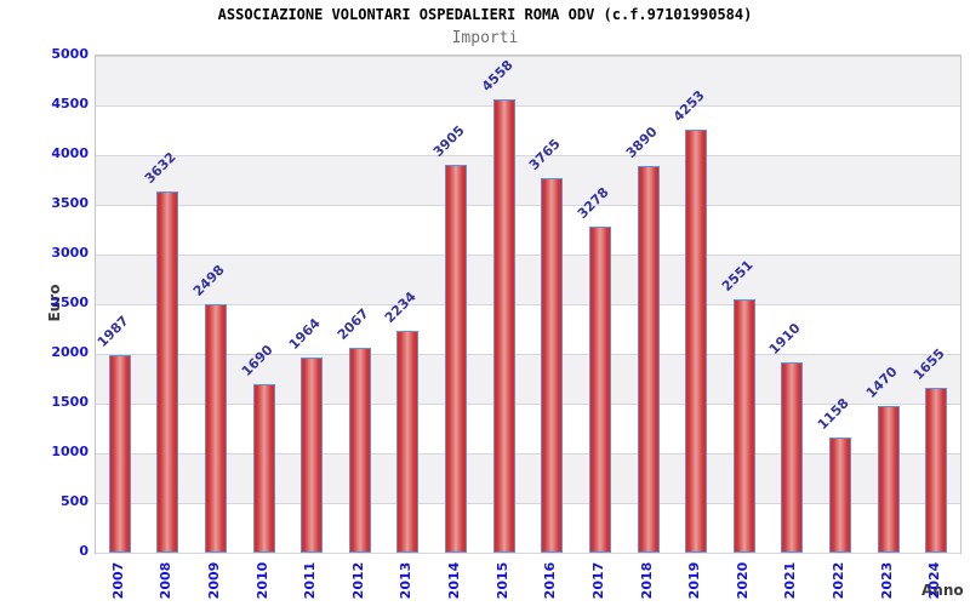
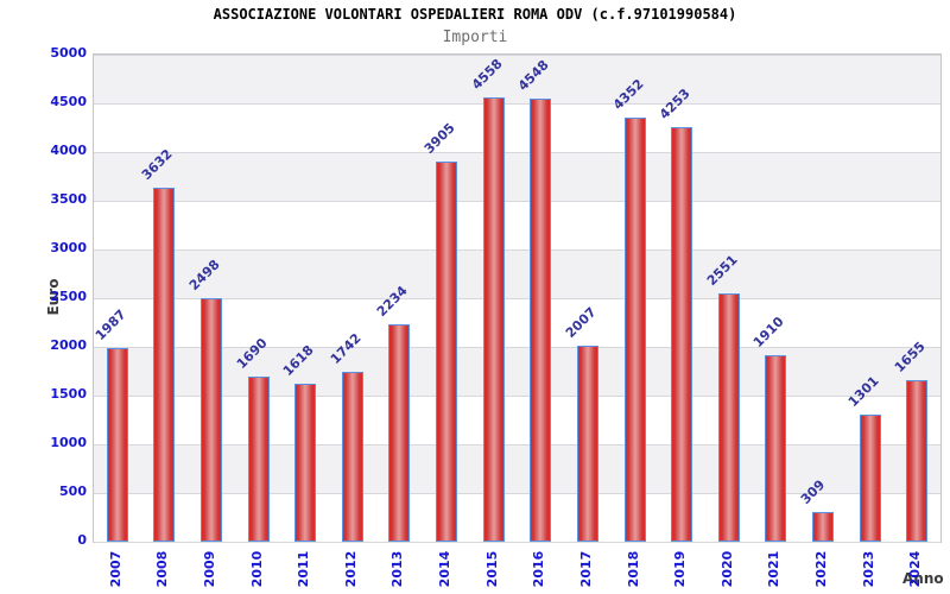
2011: 1964 -> 1618
2012: 2067 -> 1742
2016: 3765 -> 4548
2017: 3278 -> 2007
2018: 3890 -> 4352
2022: 1158 -> 309
2023: 1470 -> 1301
